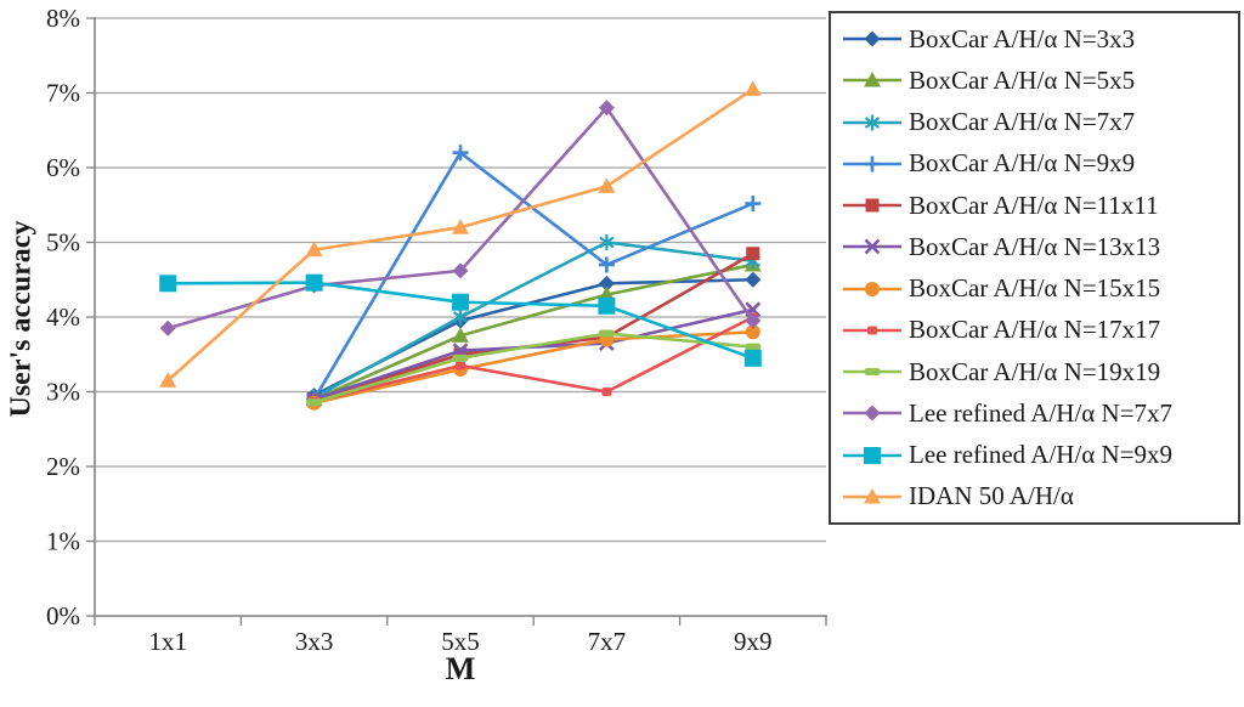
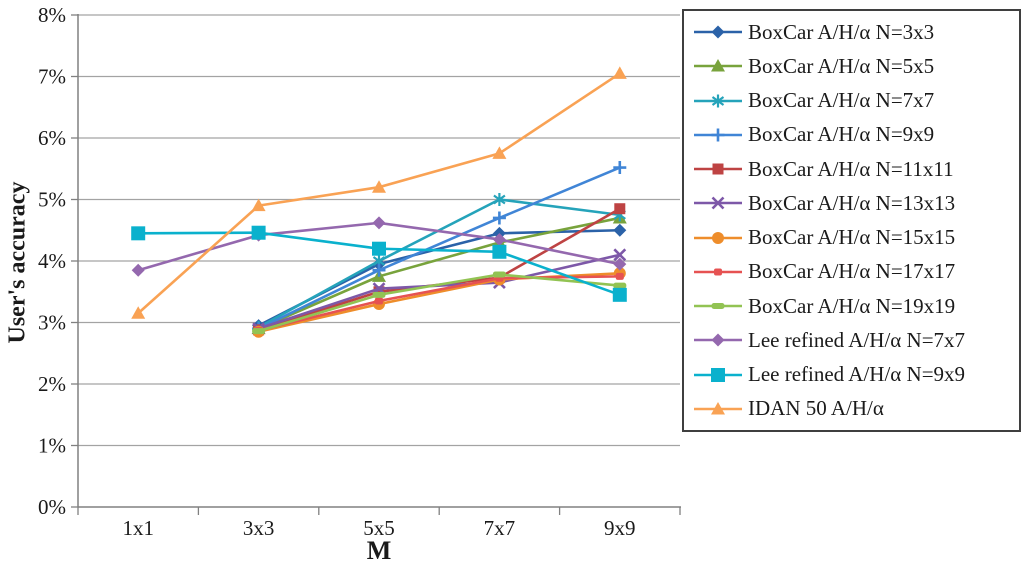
BoxCar A/H/α N=9x9/5x5: 6.2% -> 3.9%
BoxCar A/H/α N=17x17/7x7: 3.0% -> 3.7%
Lee refined A/H/α N=7x7/7x7: 6.8% -> 4.3%
BoxCar A/H/α N=17x17/9x9: 4.0% -> 3.8%
